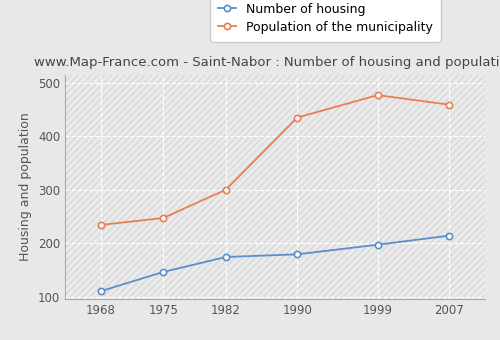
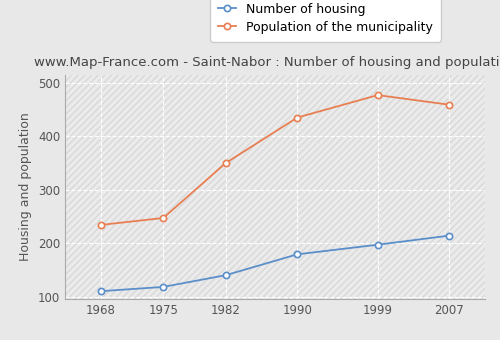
Number of housing/1975: 146 -> 118
Number of housing/1982: 174 -> 140
Population of the municipality/1982: 300 -> 350
